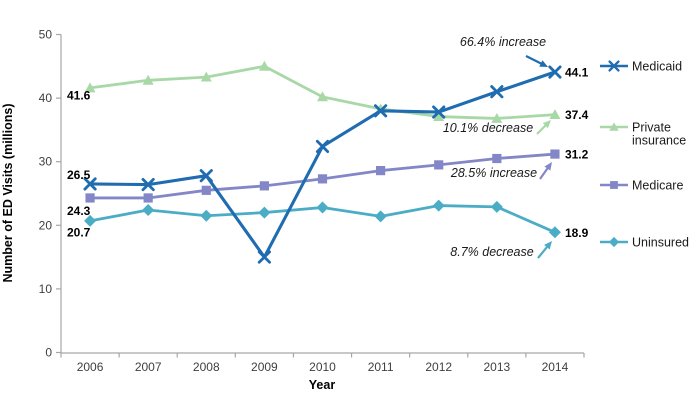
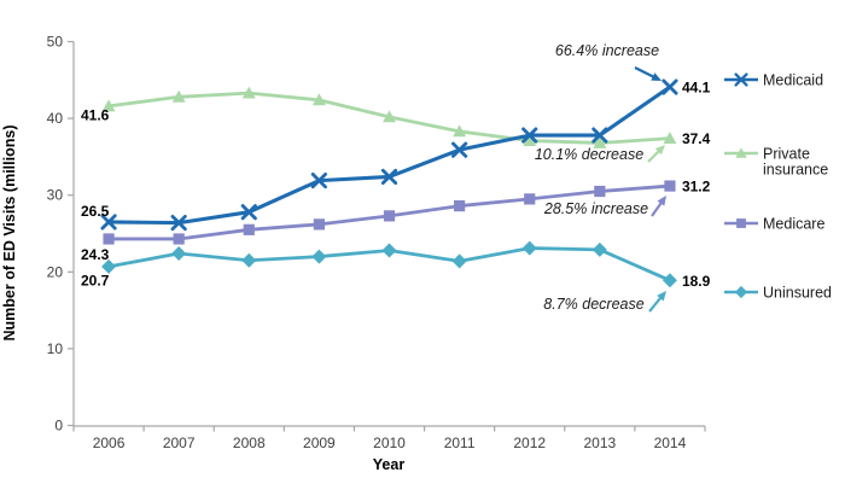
Medicaid/2009: 15 -> 32
Private insurance/2009: 45 -> 42
Medicaid/2011: 38 -> 36
Medicaid/2013: 41 -> 38
